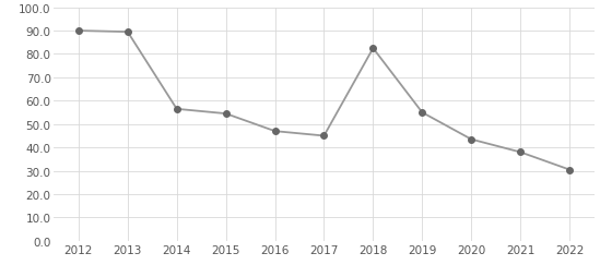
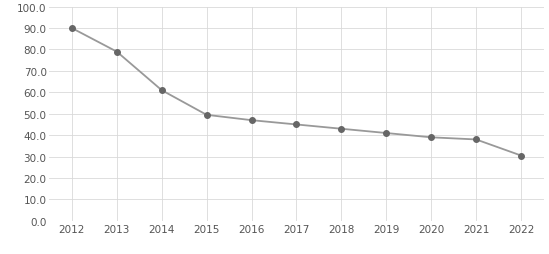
2013: 89.5 -> 79.0
2014: 56.5 -> 61.0
2015: 54.5 -> 49.5
2018: 82.5 -> 43.0
2019: 55.0 -> 41.0
2020: 43.5 -> 39.0
